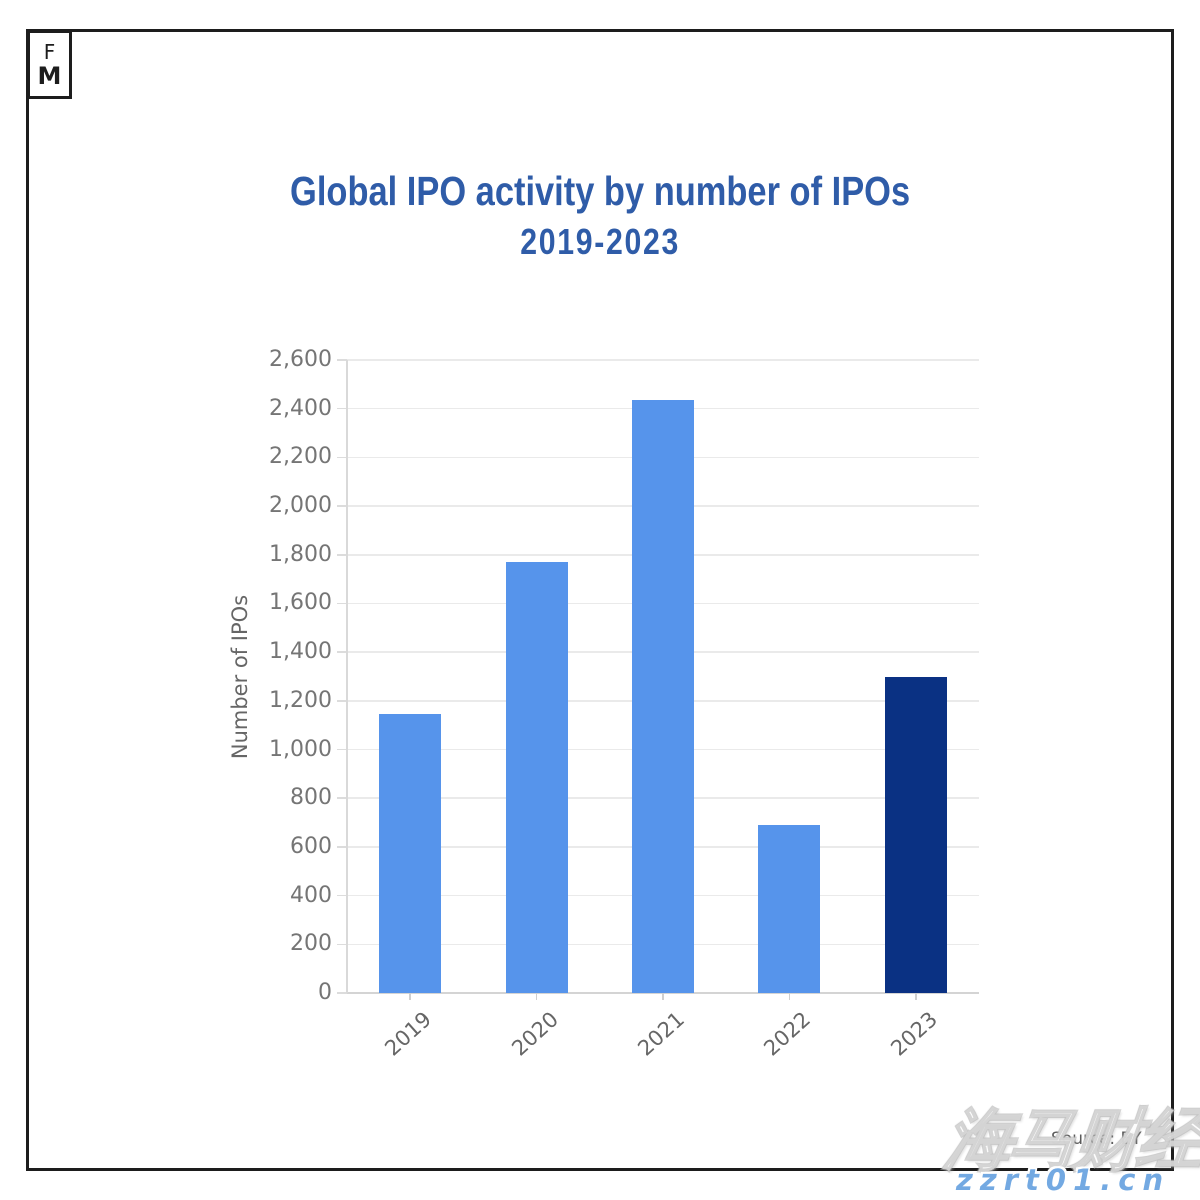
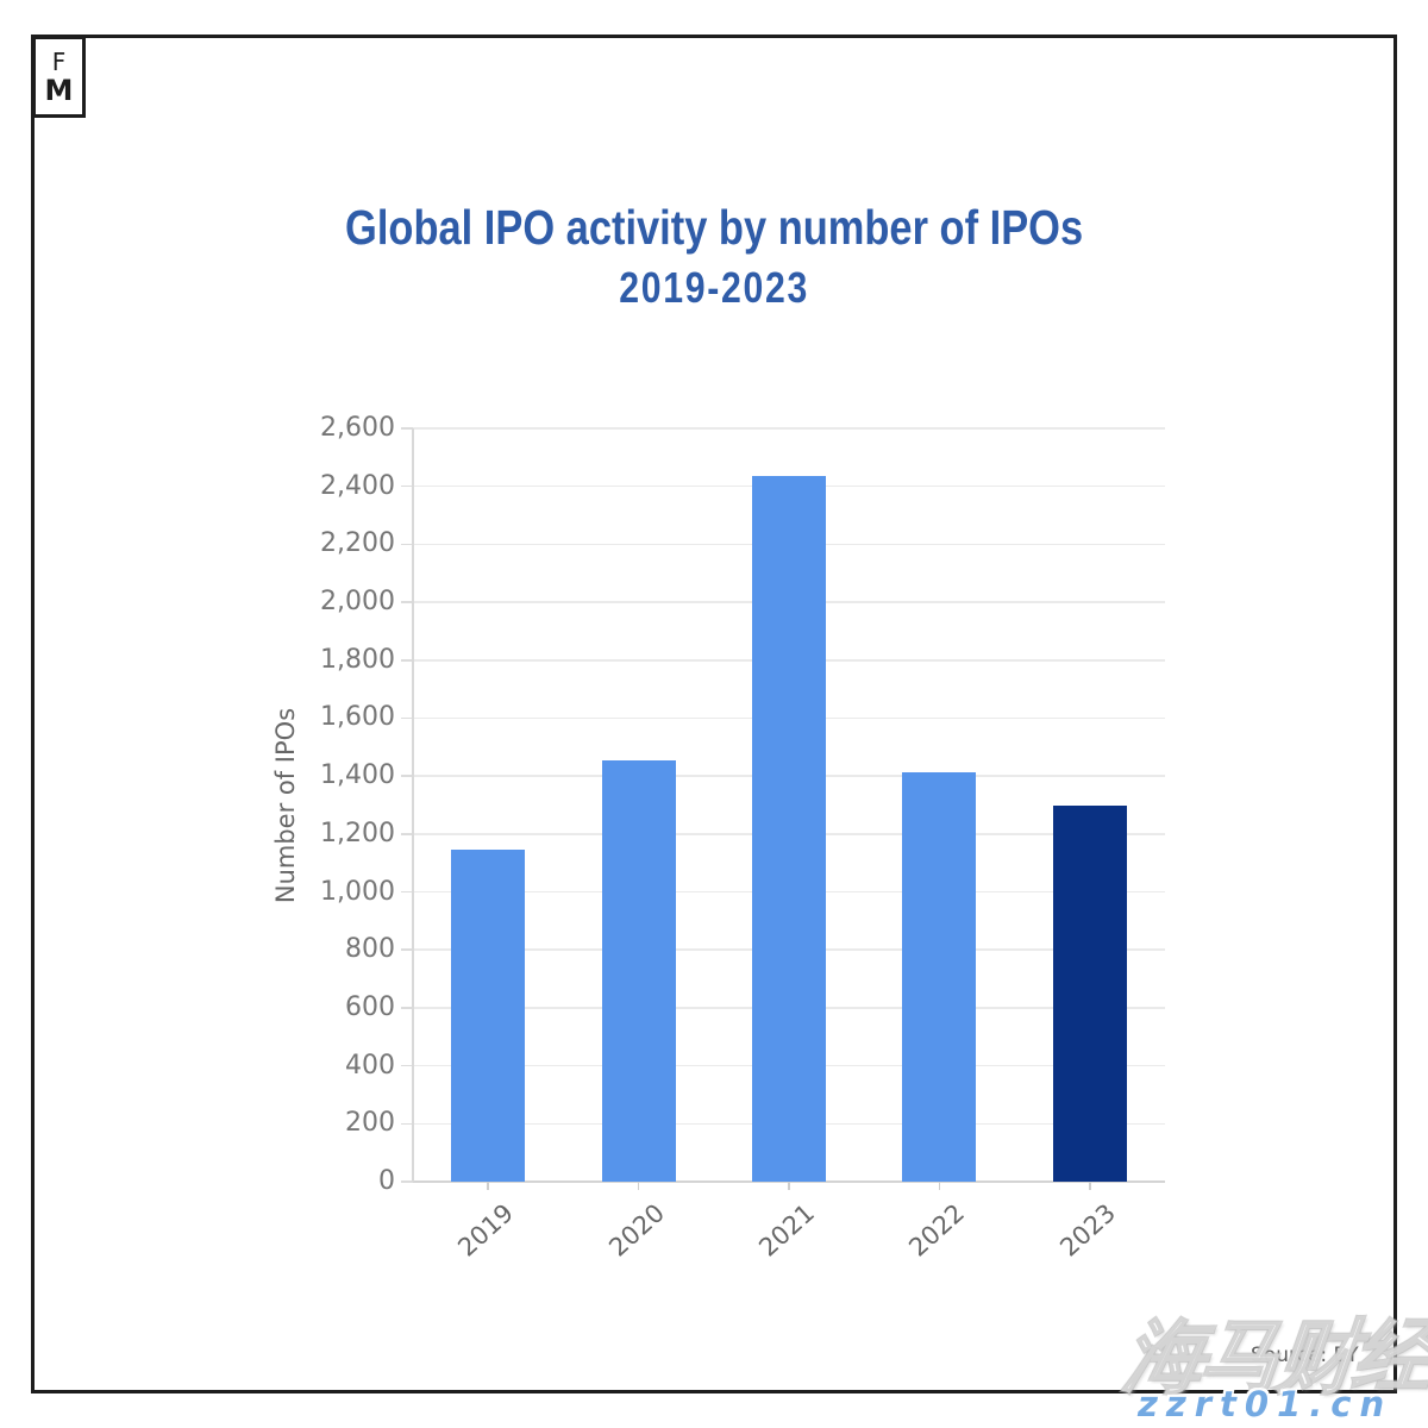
2020: 1770 -> 1450
2022: 690 -> 1420
